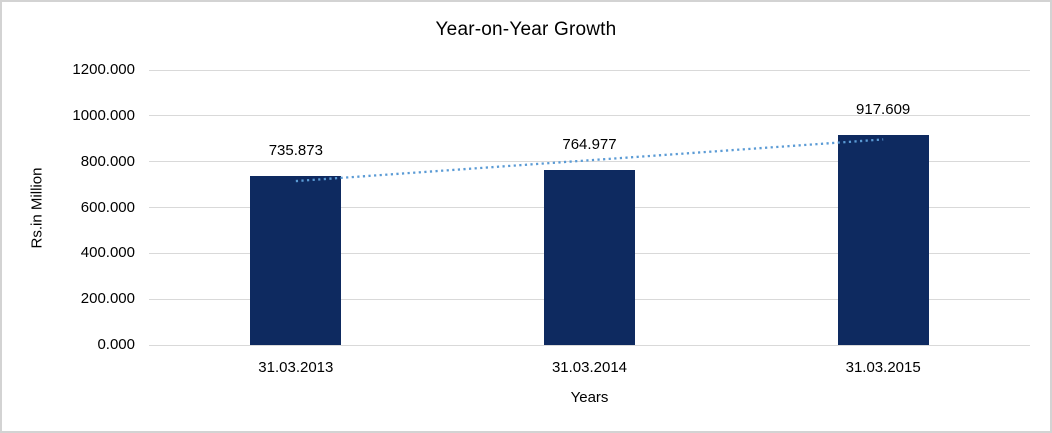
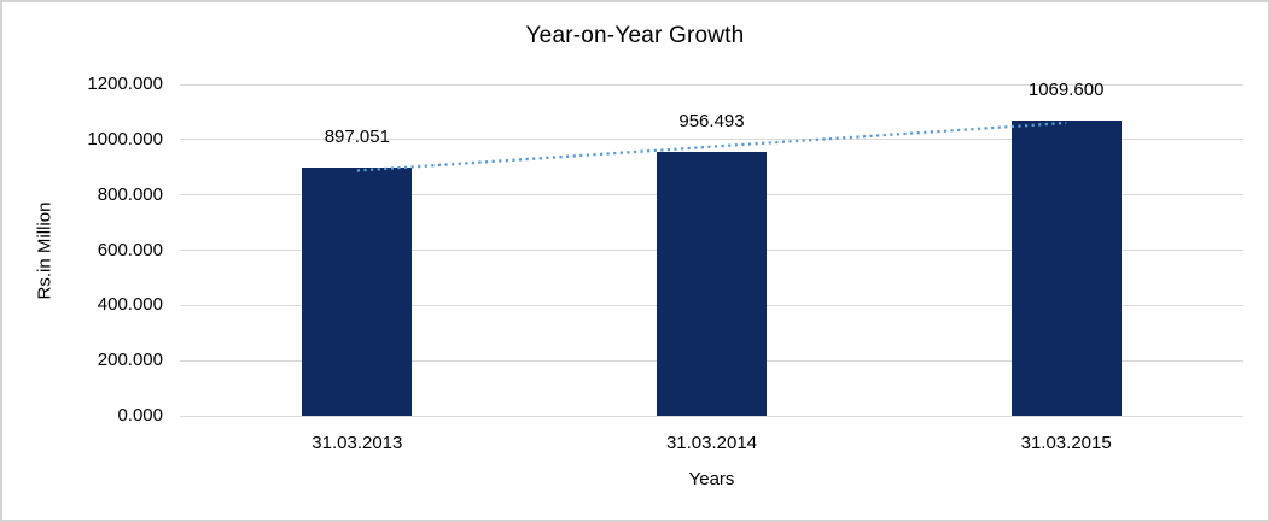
31.03.2013: 735.873 -> 897.051
31.03.2014: 764.977 -> 956.493
31.03.2015: 917.609 -> 1069.600
